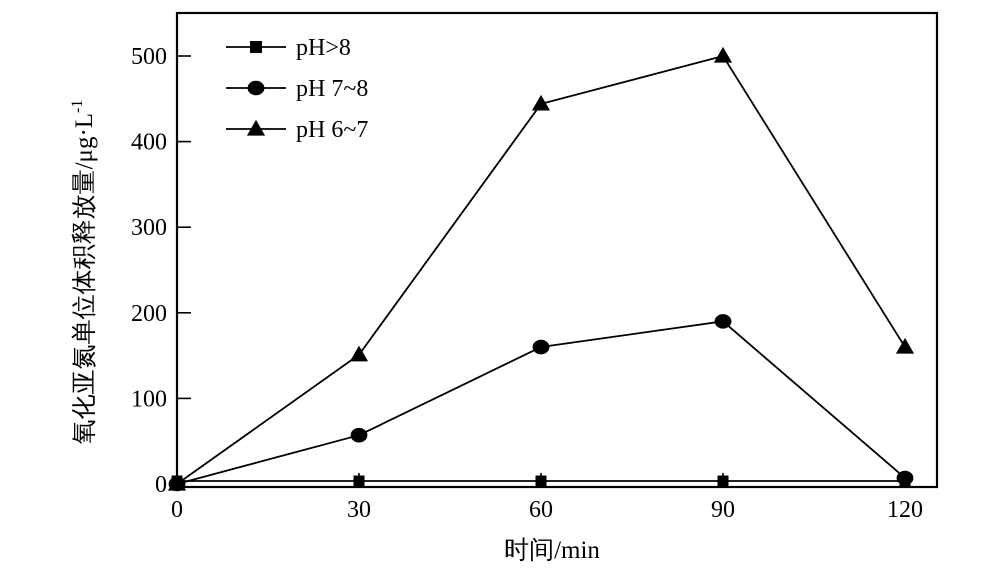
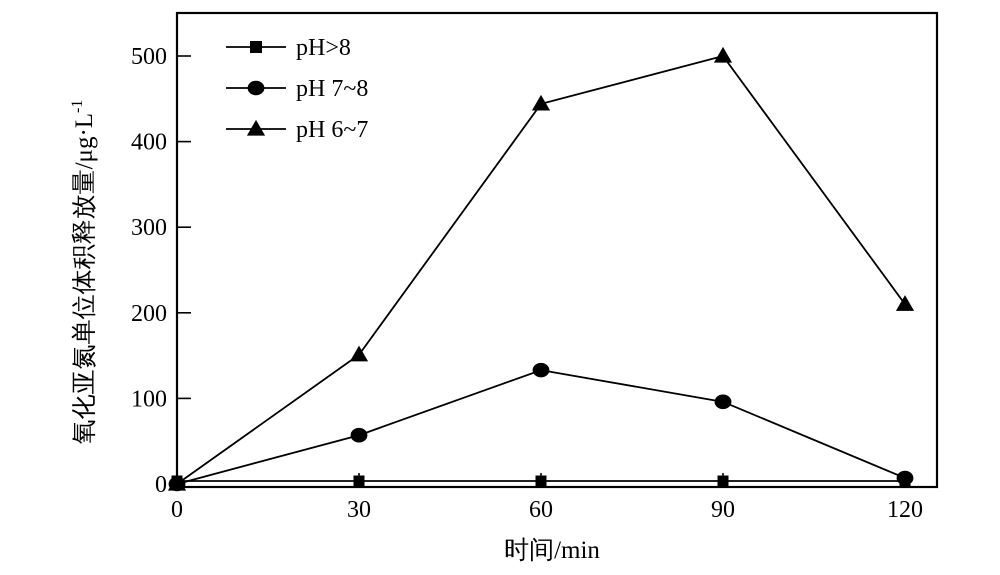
pH 7~8/60: 160 -> 130
pH 7~8/90: 190 -> 100
pH 6~7/120: 160 -> 210
